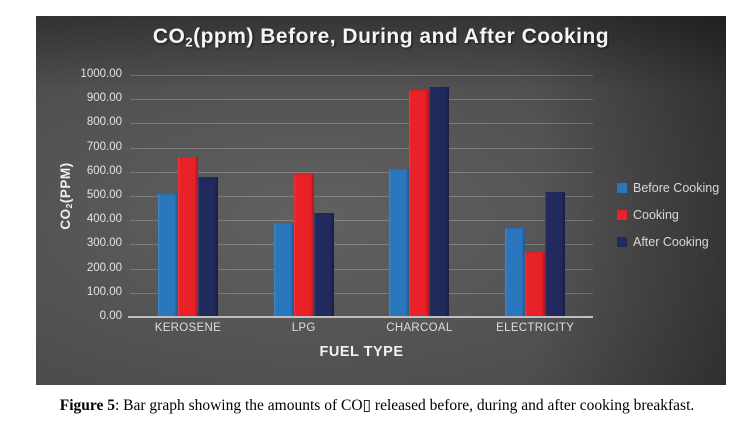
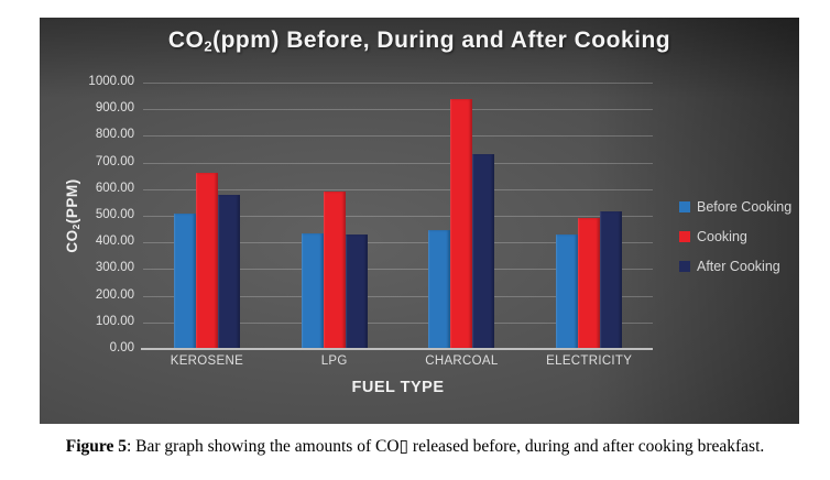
Before Cooking/LPG: 390 -> 440
Before Cooking/CHARCOAL: 610 -> 450
After Cooking/CHARCOAL: 950 -> 730
Before Cooking/ELECTRICITY: 370 -> 430
Cooking/ELECTRICITY: 270 -> 490
